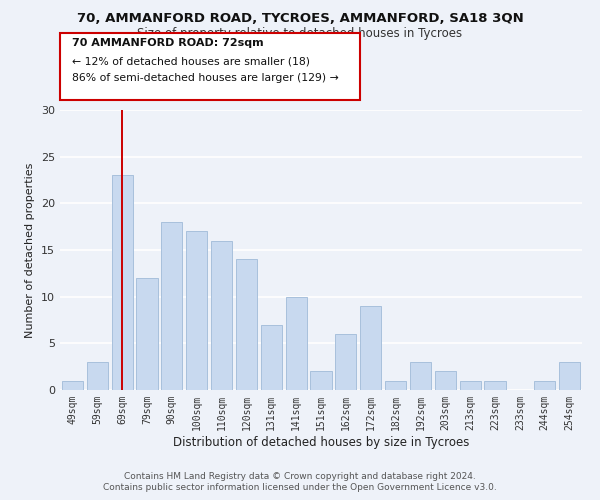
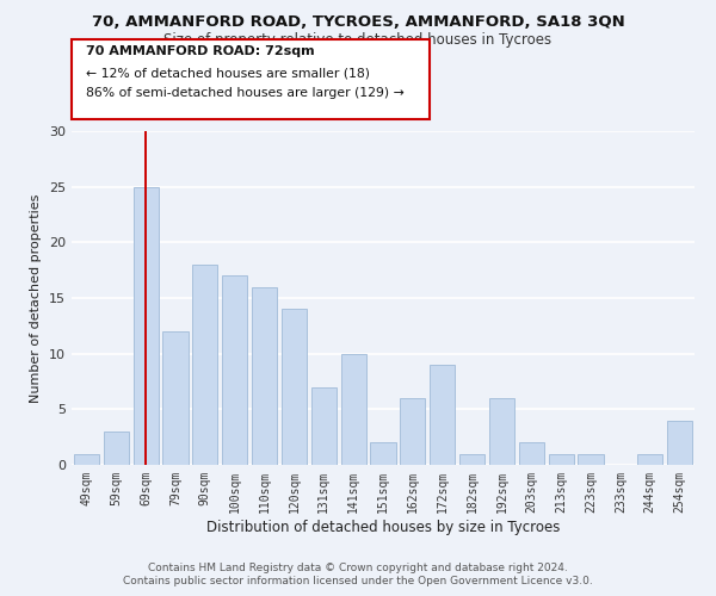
69sqm: 23 -> 25
192sqm: 3 -> 6
254sqm: 3 -> 4
